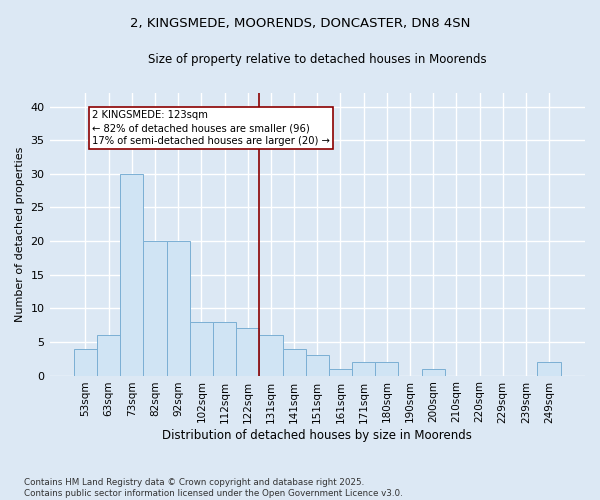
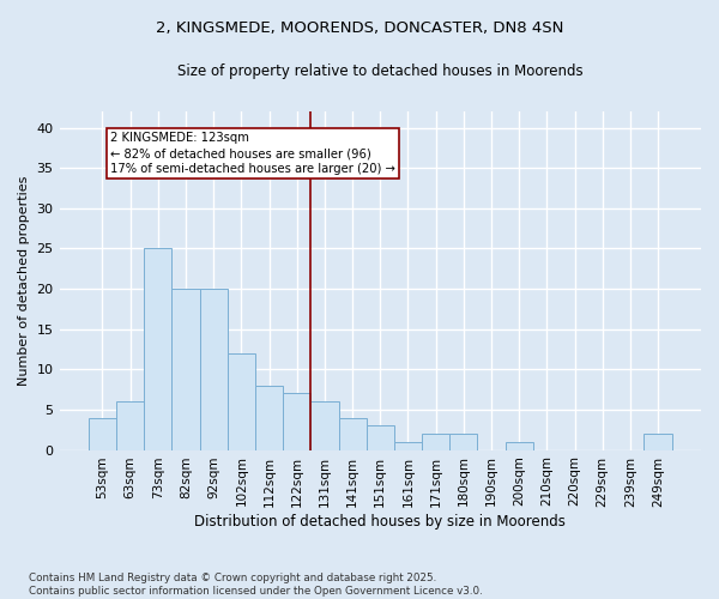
73sqm: 30 -> 25
102sqm: 8 -> 12
